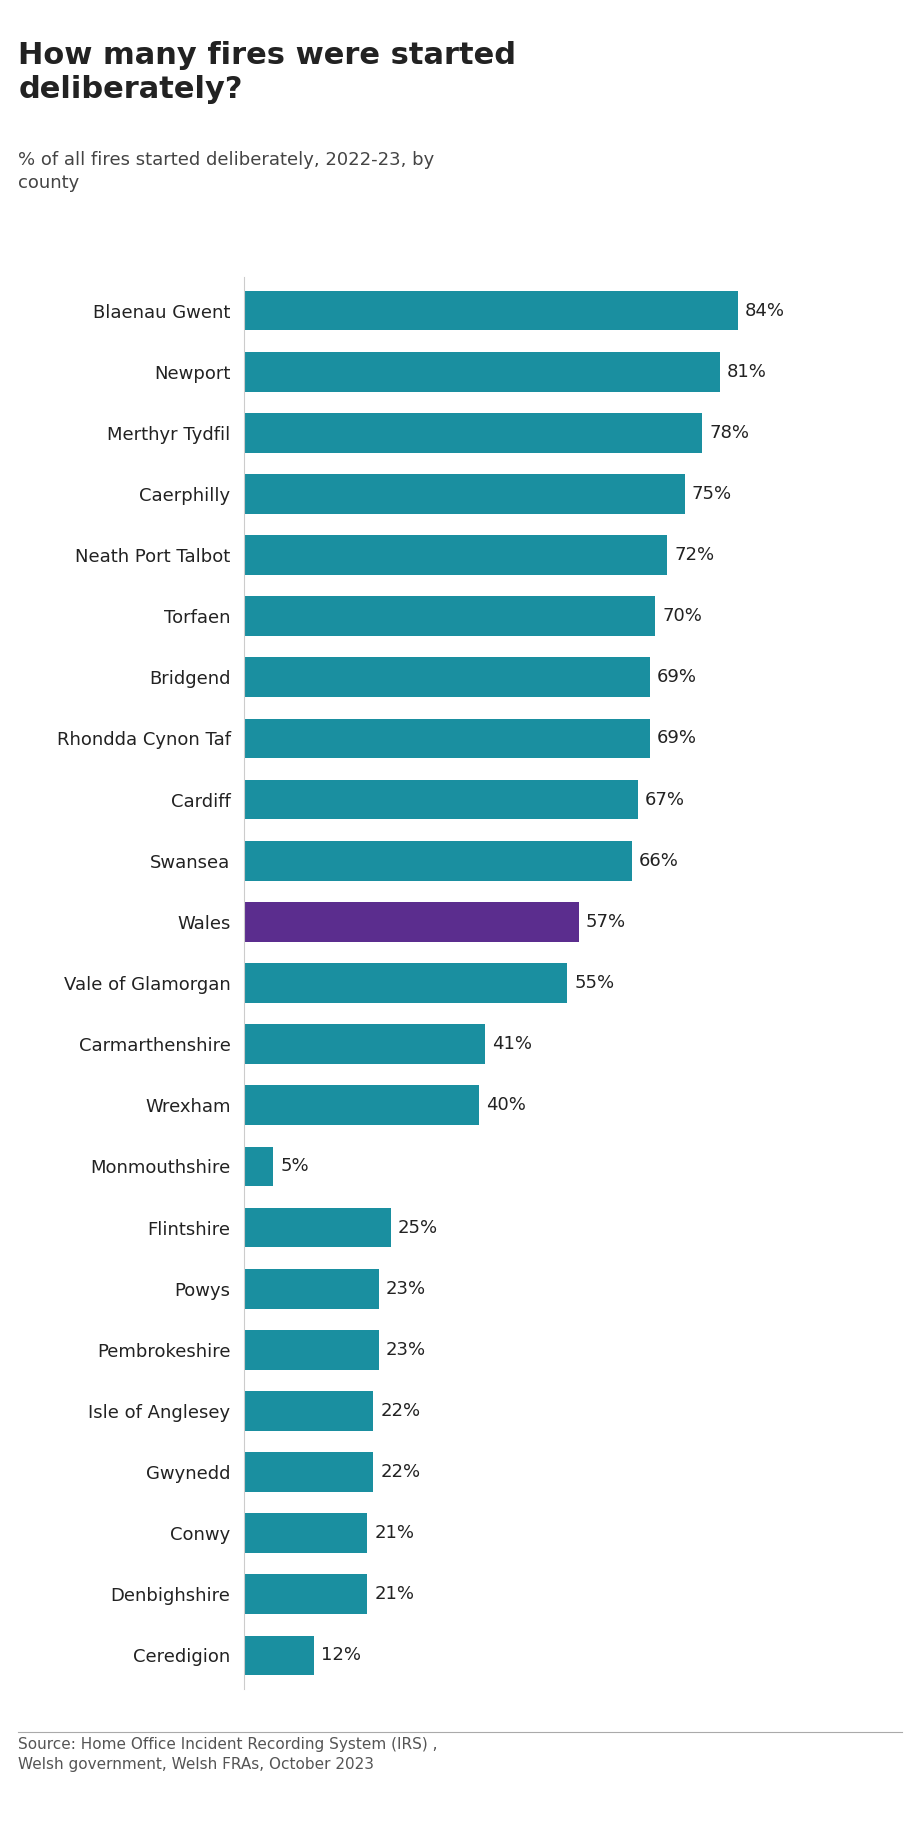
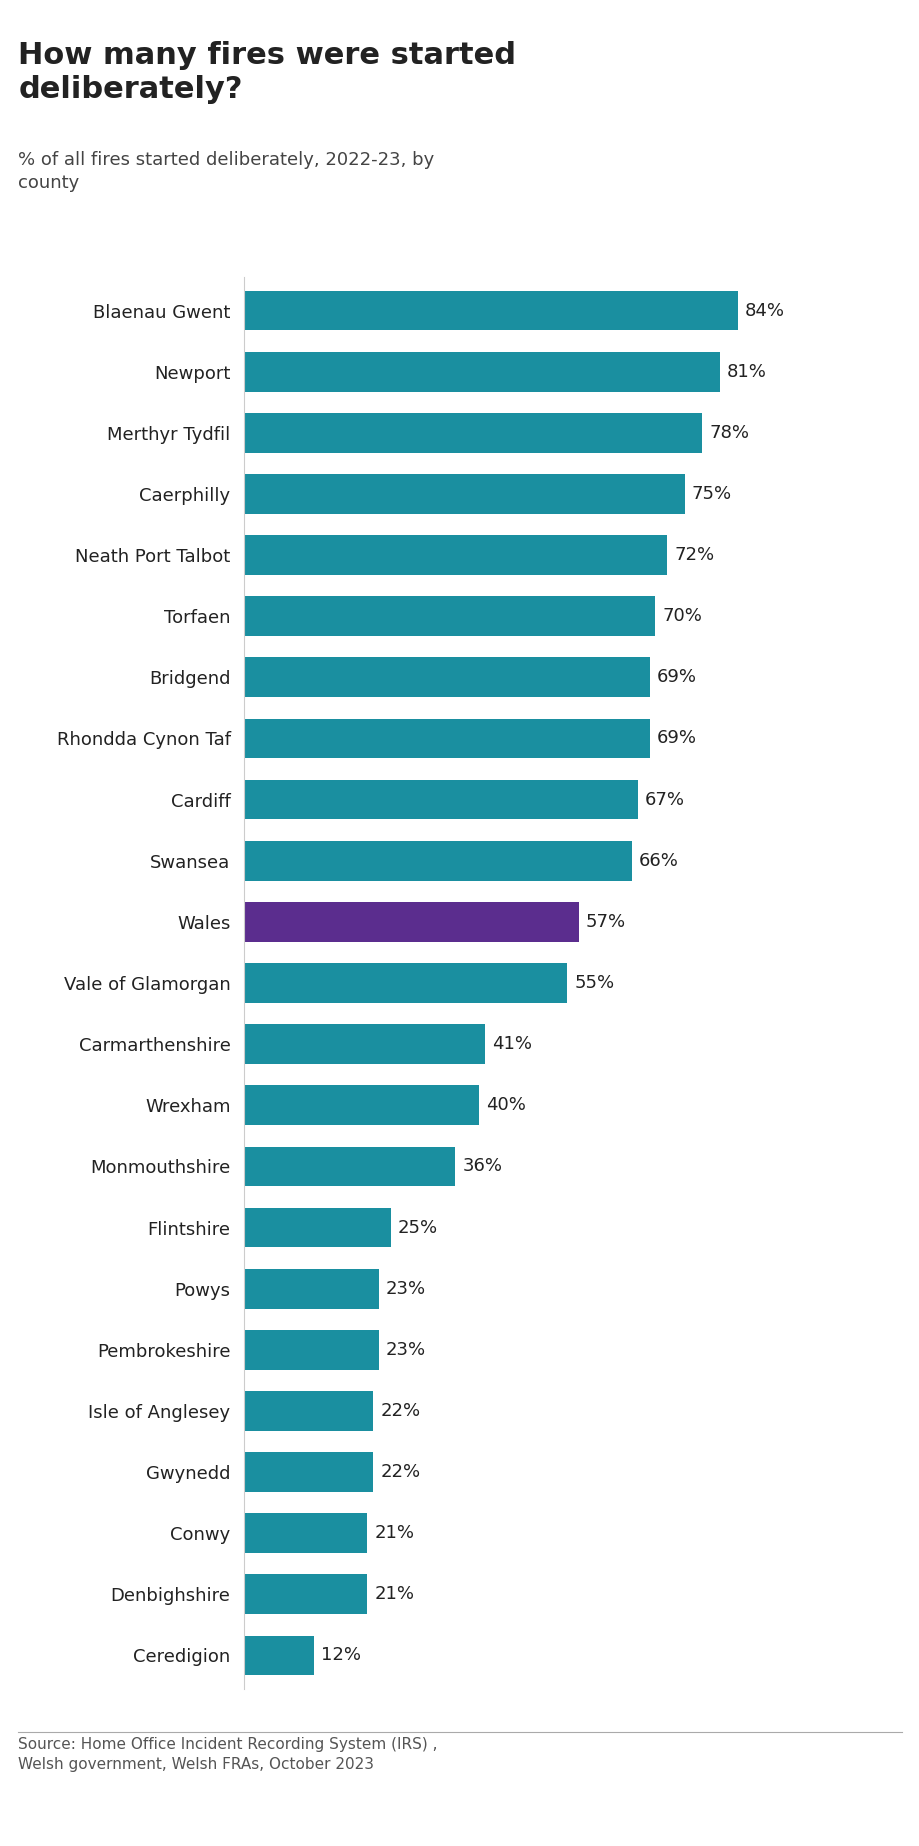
Monmouthshire: 5% -> 36%
